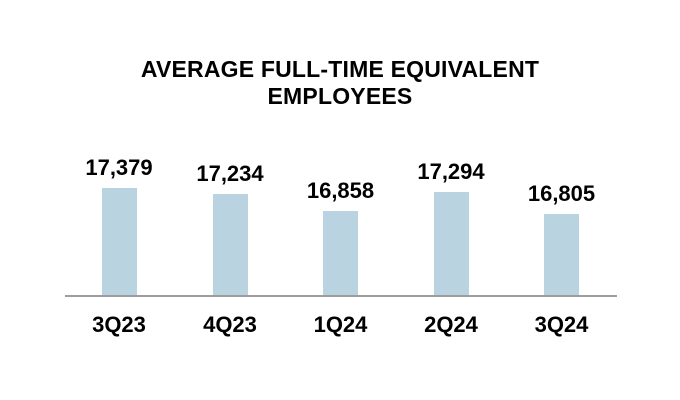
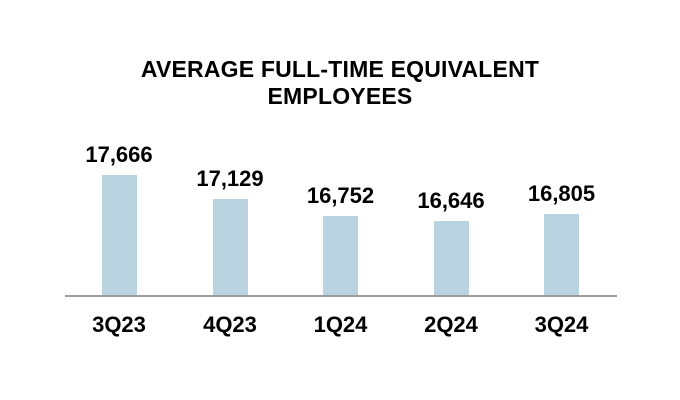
3Q23: 17,379 -> 17,666
4Q23: 17,234 -> 17,129
1Q24: 16,858 -> 16,752
2Q24: 17,294 -> 16,646
